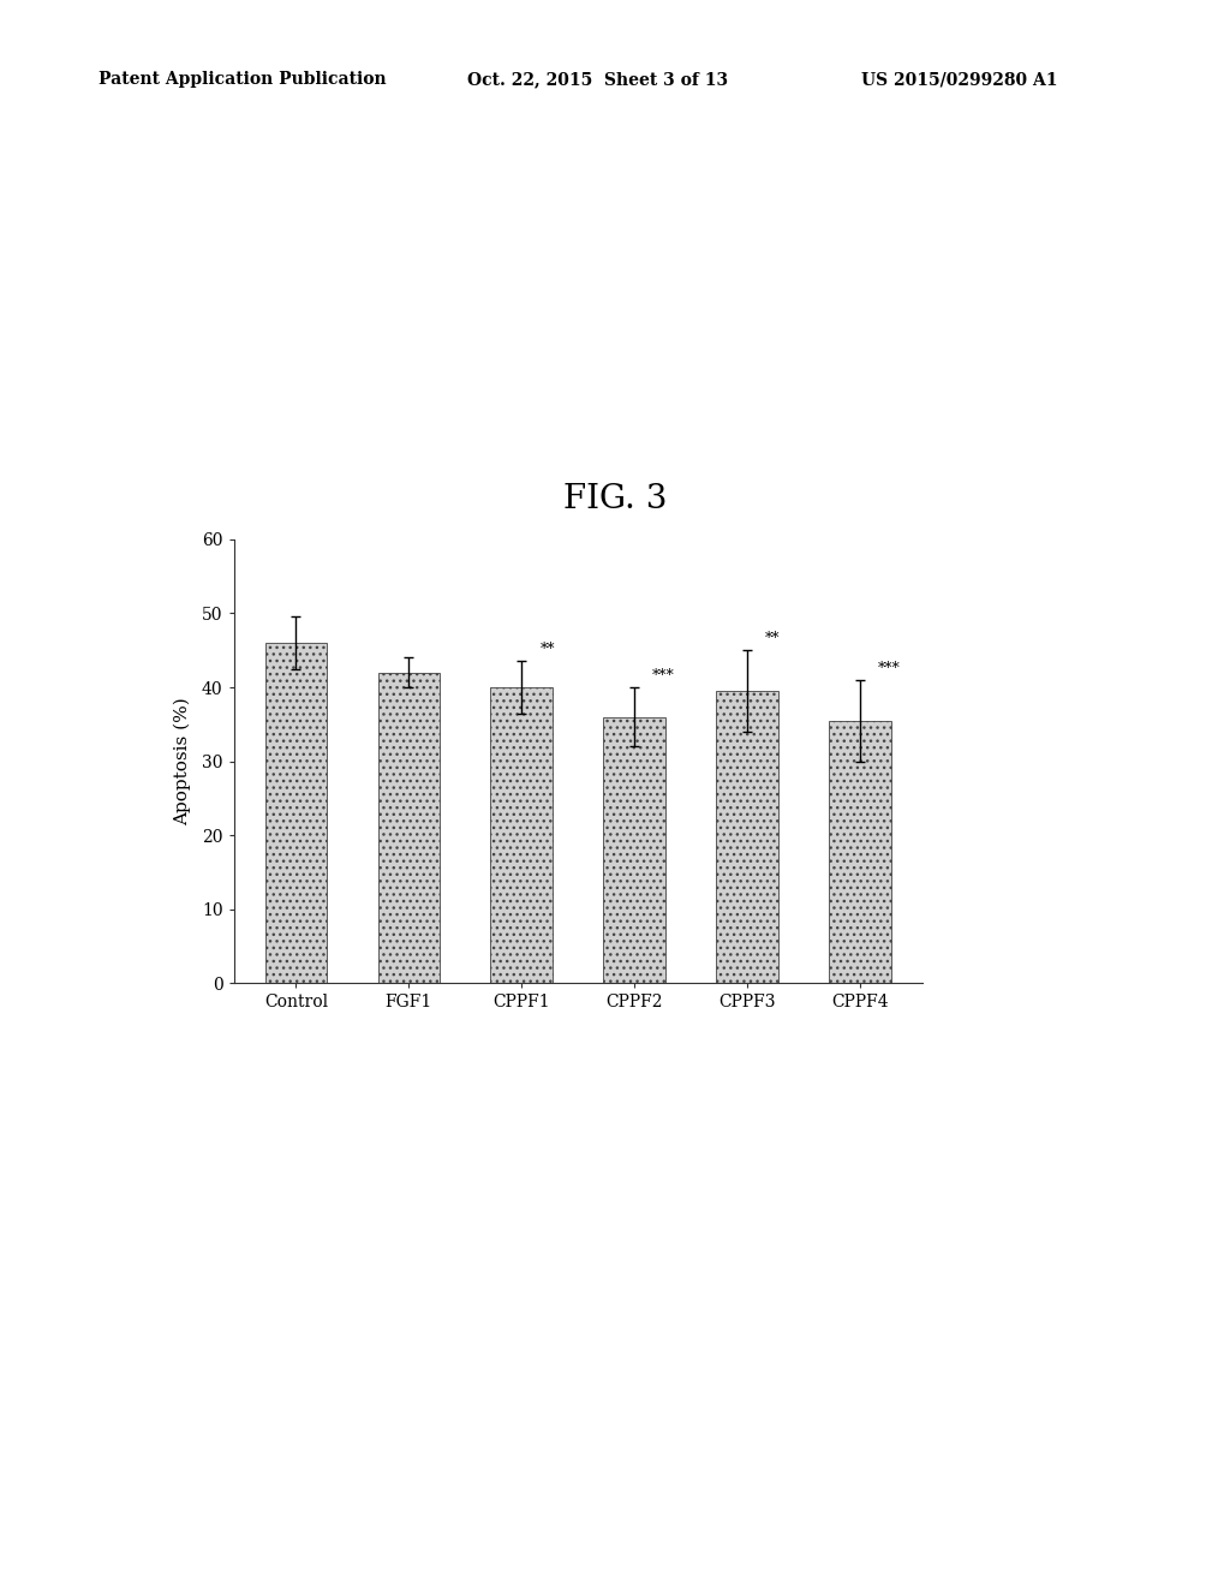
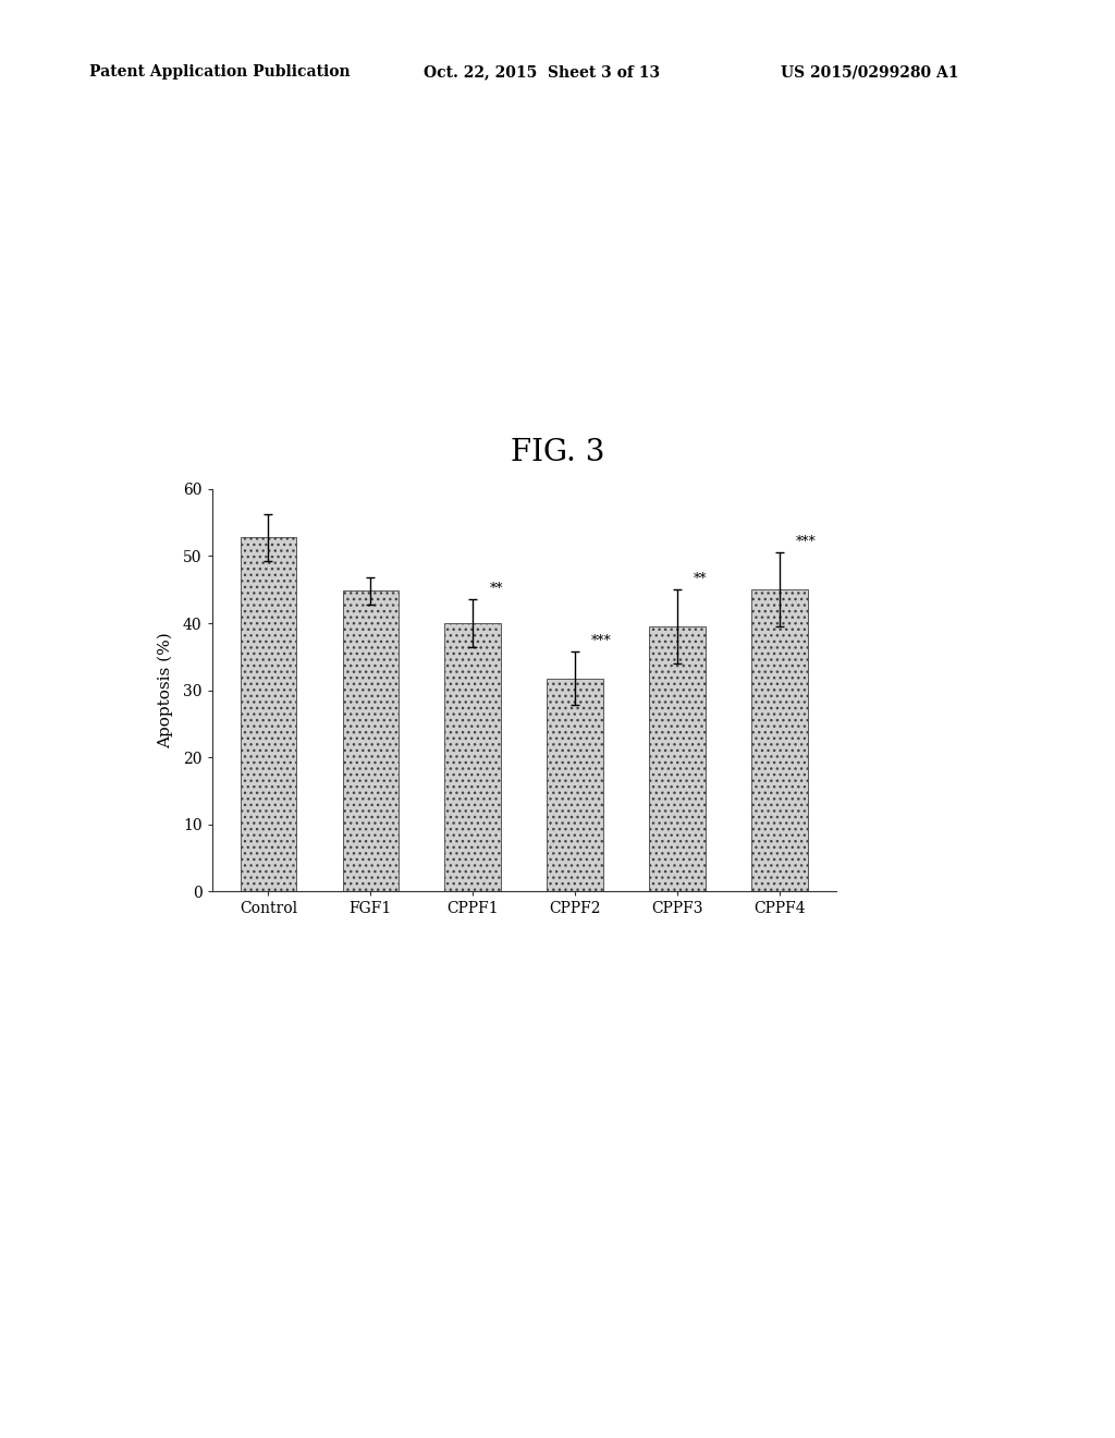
Control: 46.0 -> 52.8
FGF1: 42.0 -> 44.8
CPPF2: 36.0 -> 31.8
CPPF4: 35.5 -> 45.0
